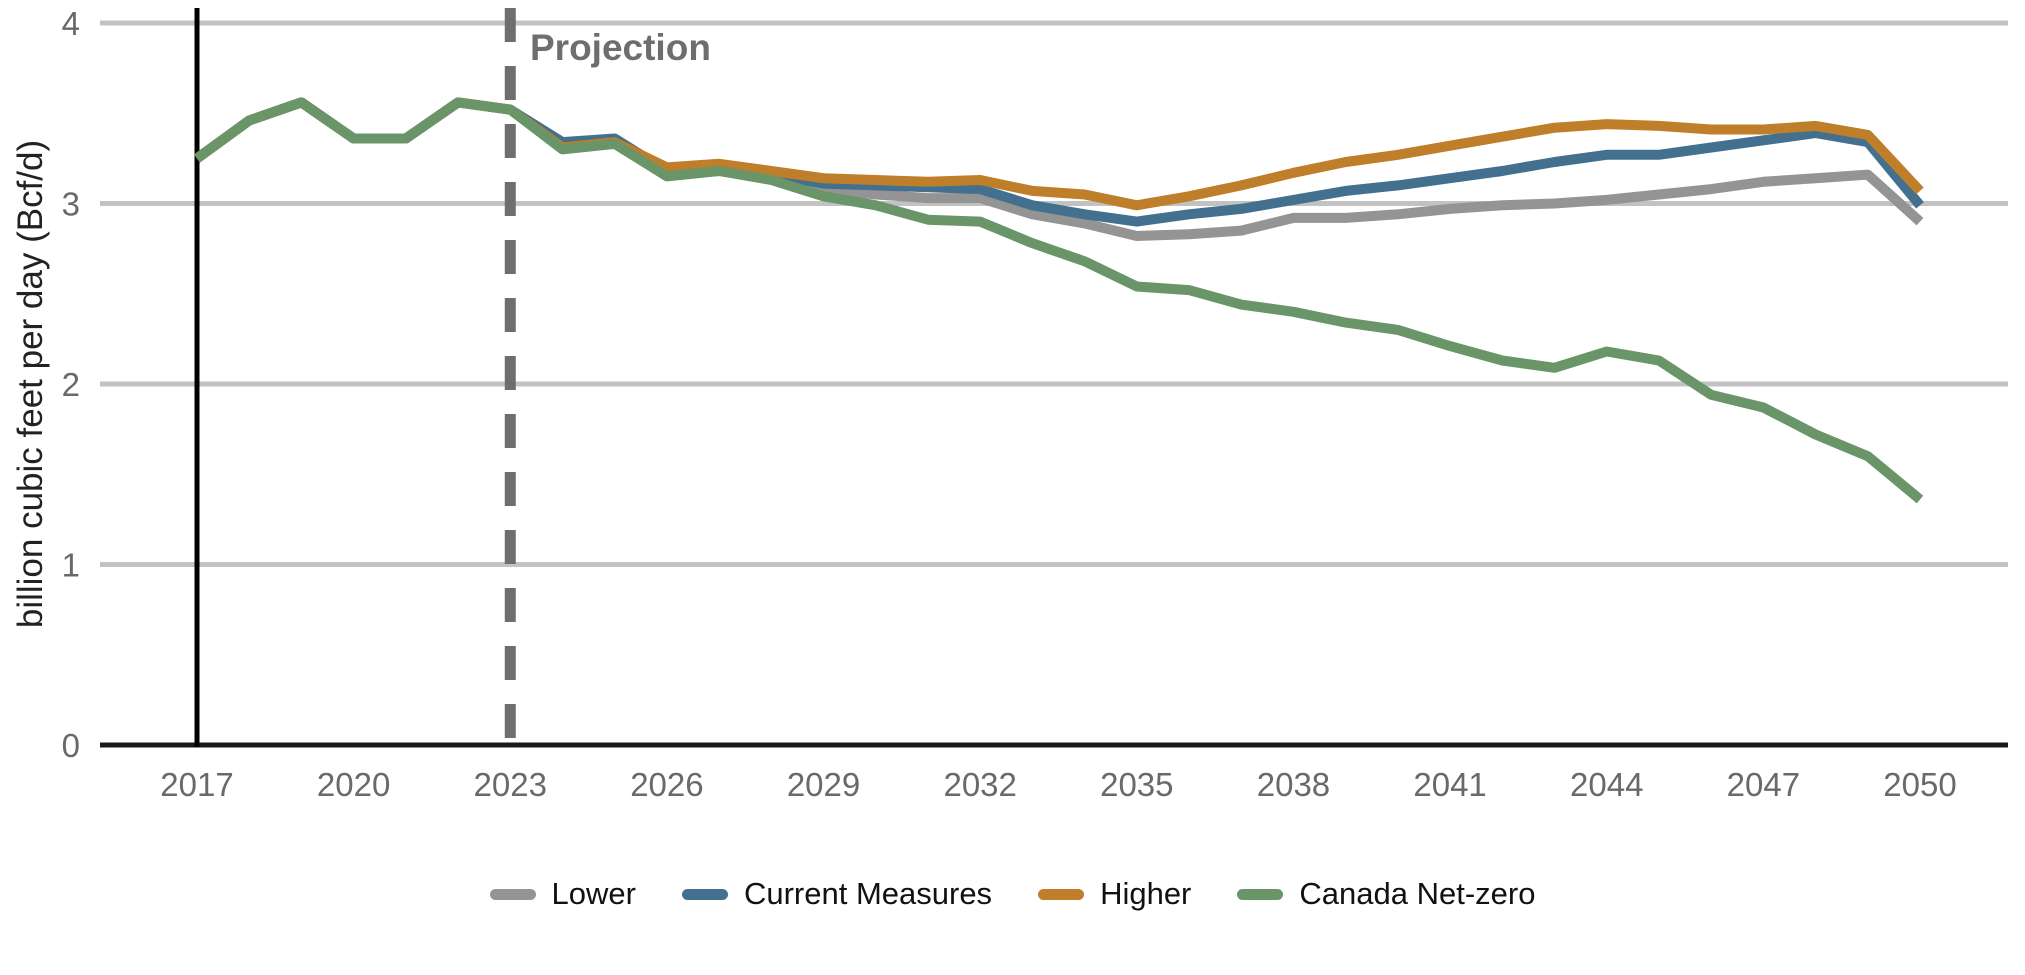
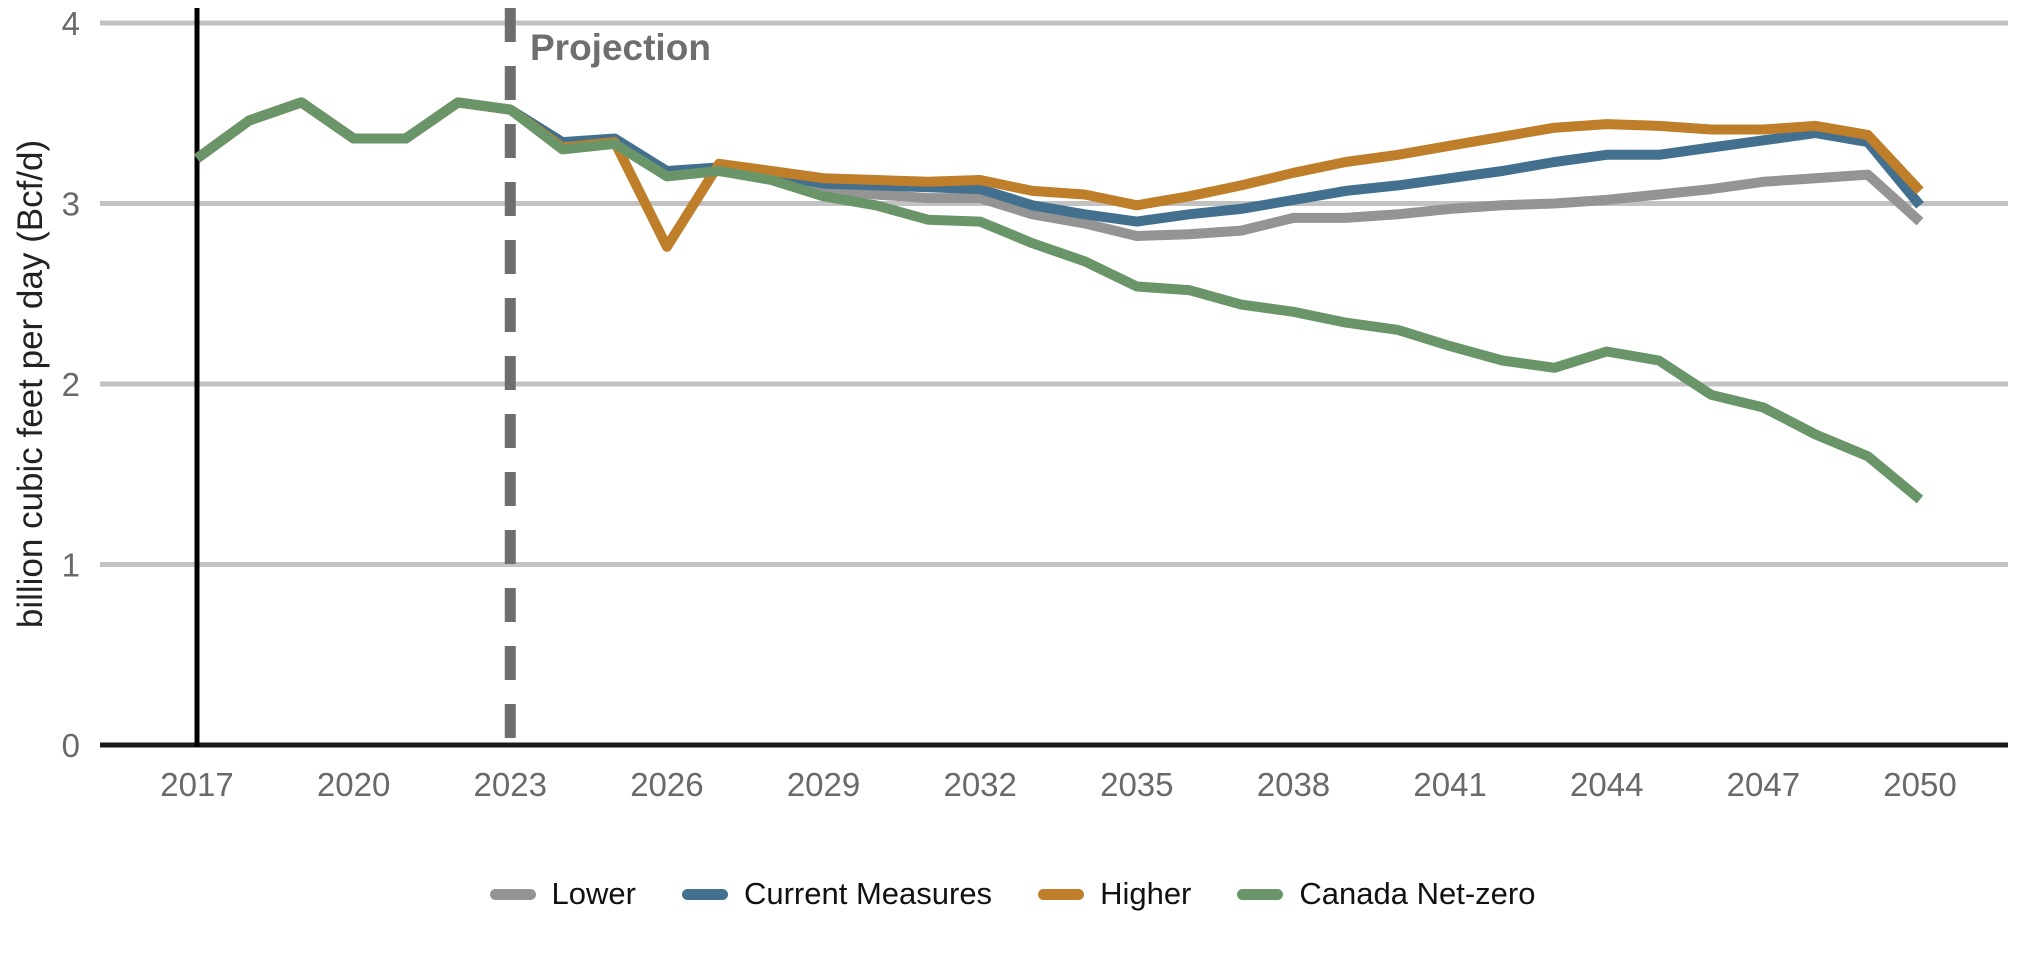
Higher/2026: 3.20 -> 2.76
